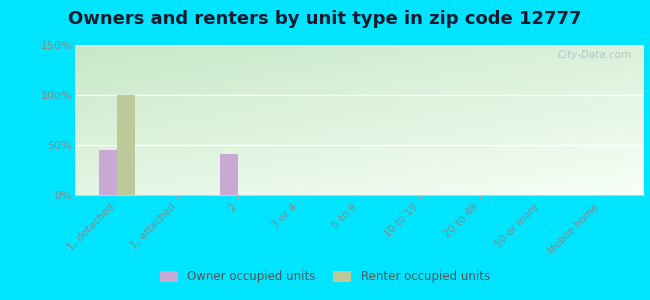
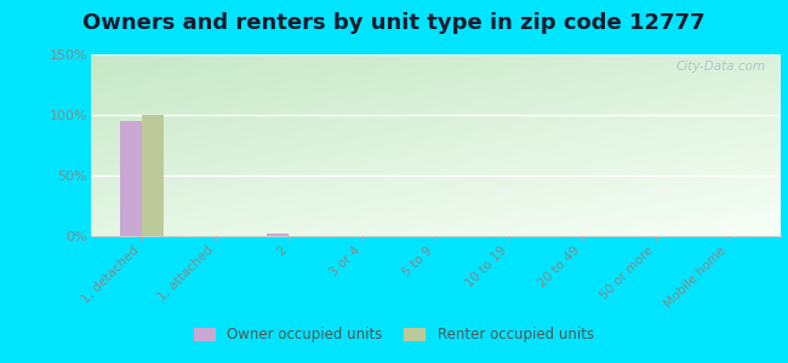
Owner occupied units/1, detached: 45% -> 95%
Owner occupied units/2: 41% -> 2%
